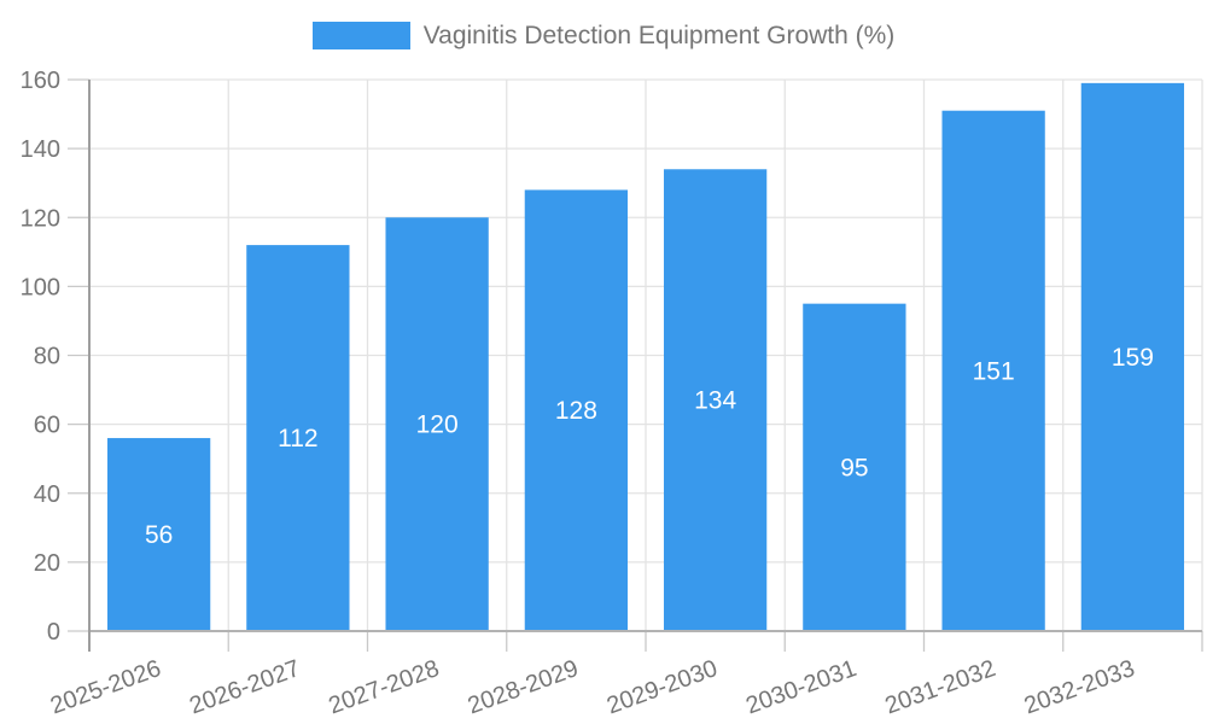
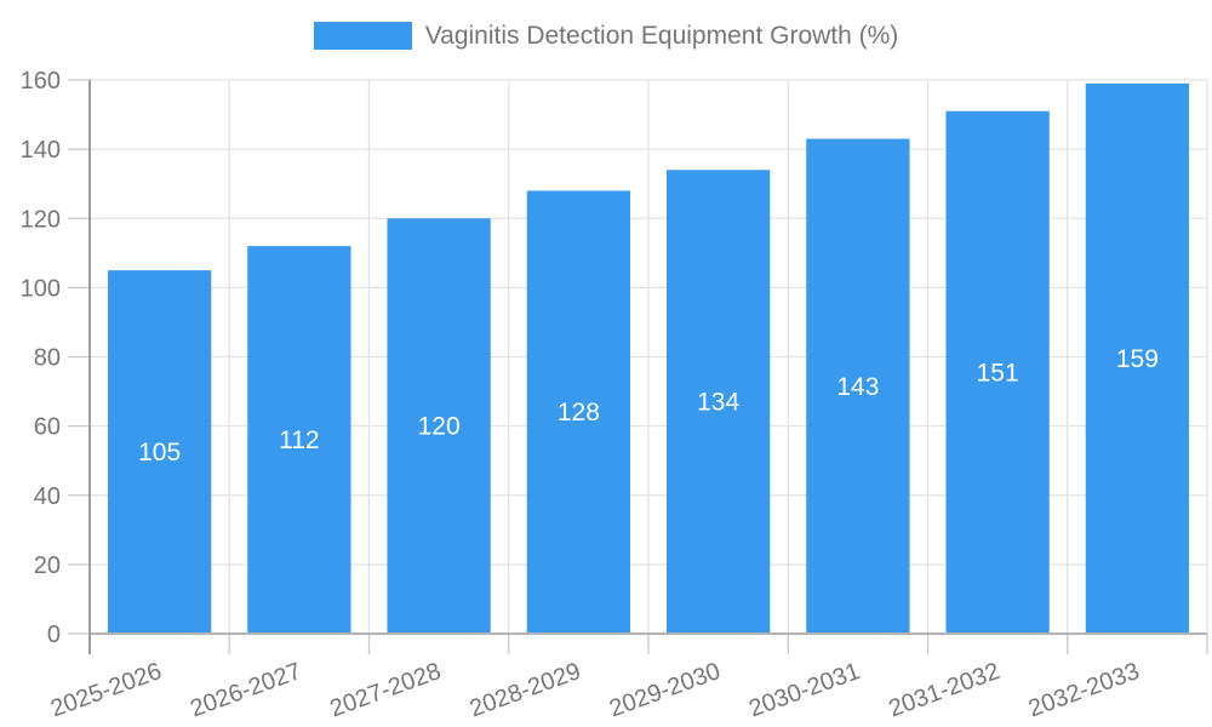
2025-2026: 56 -> 105
2030-2031: 95 -> 143
